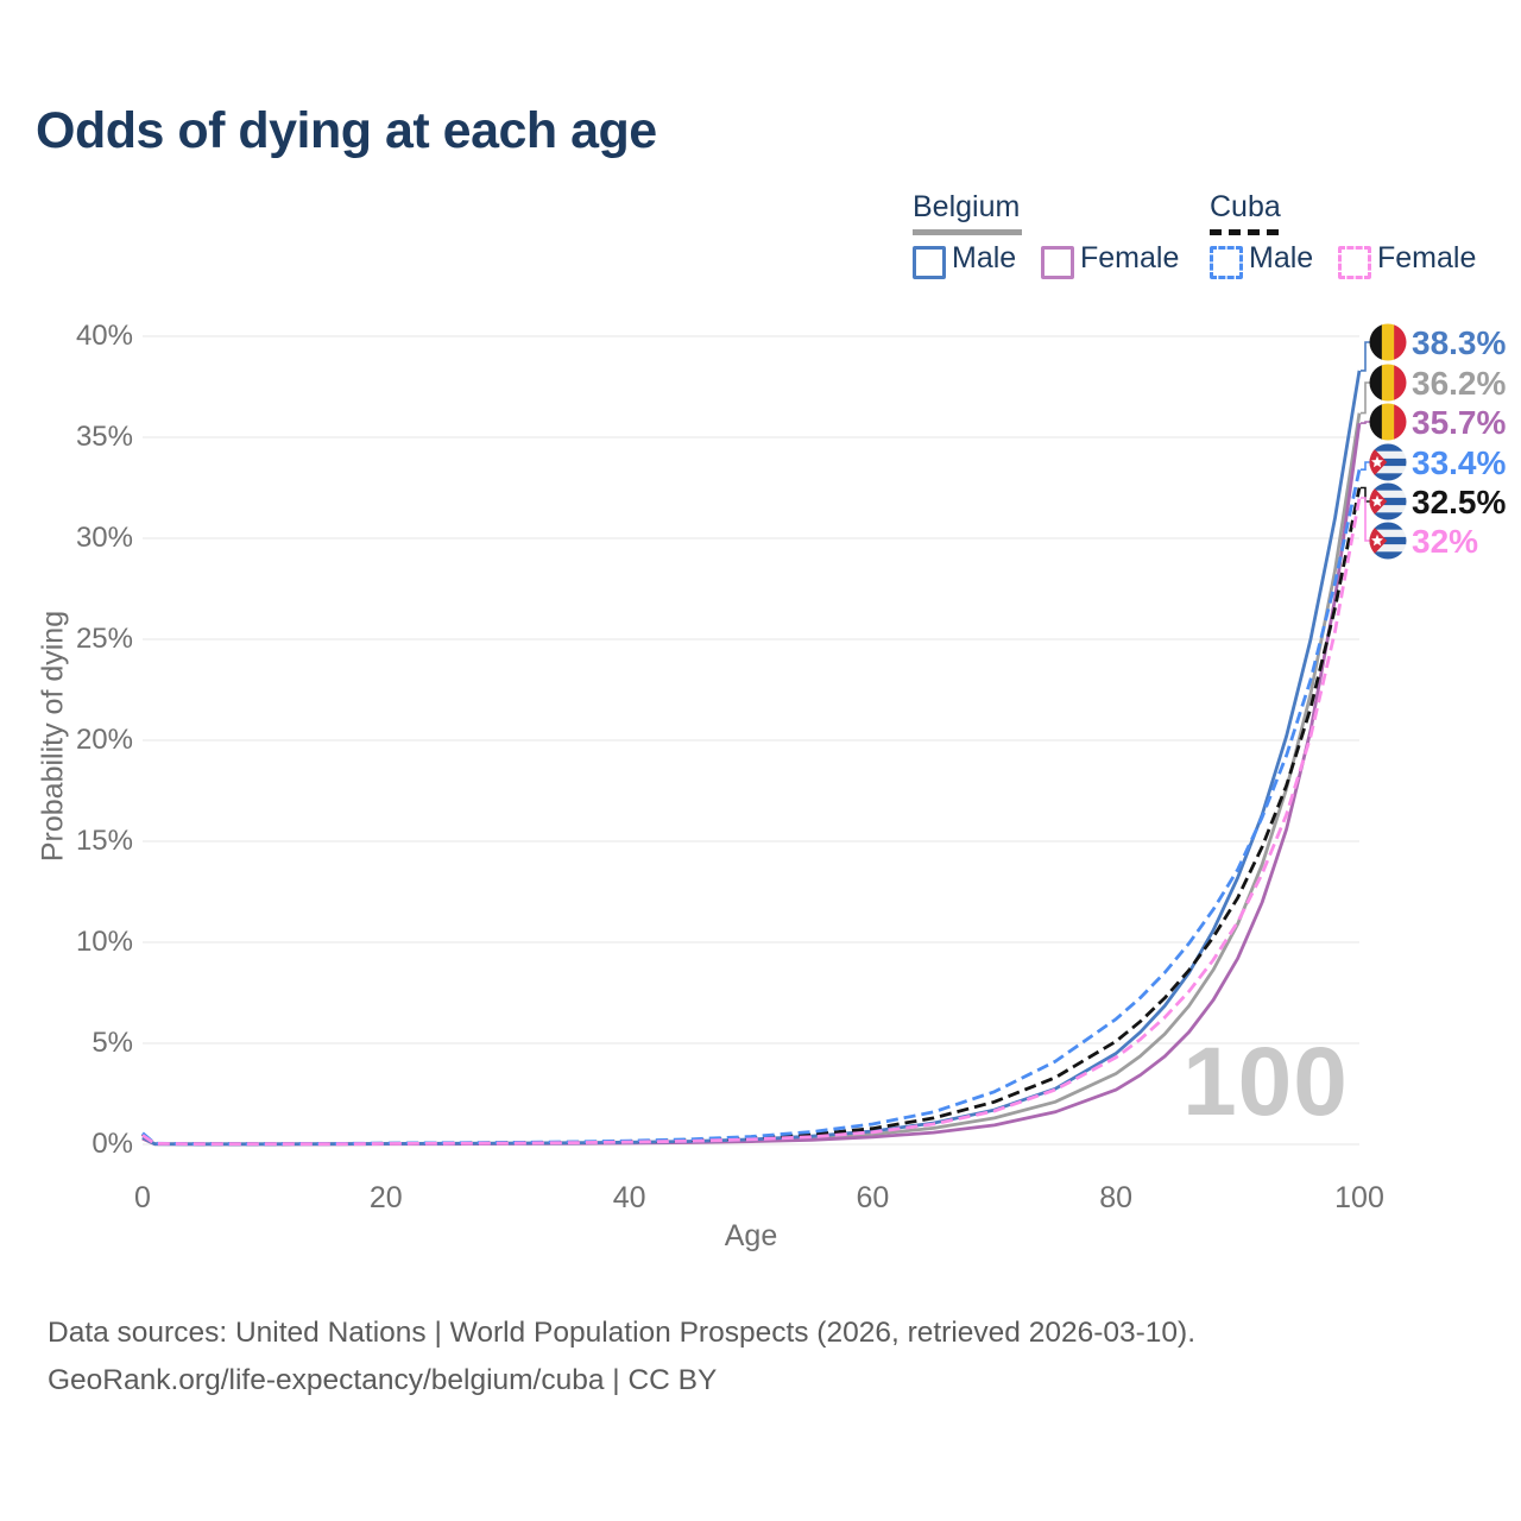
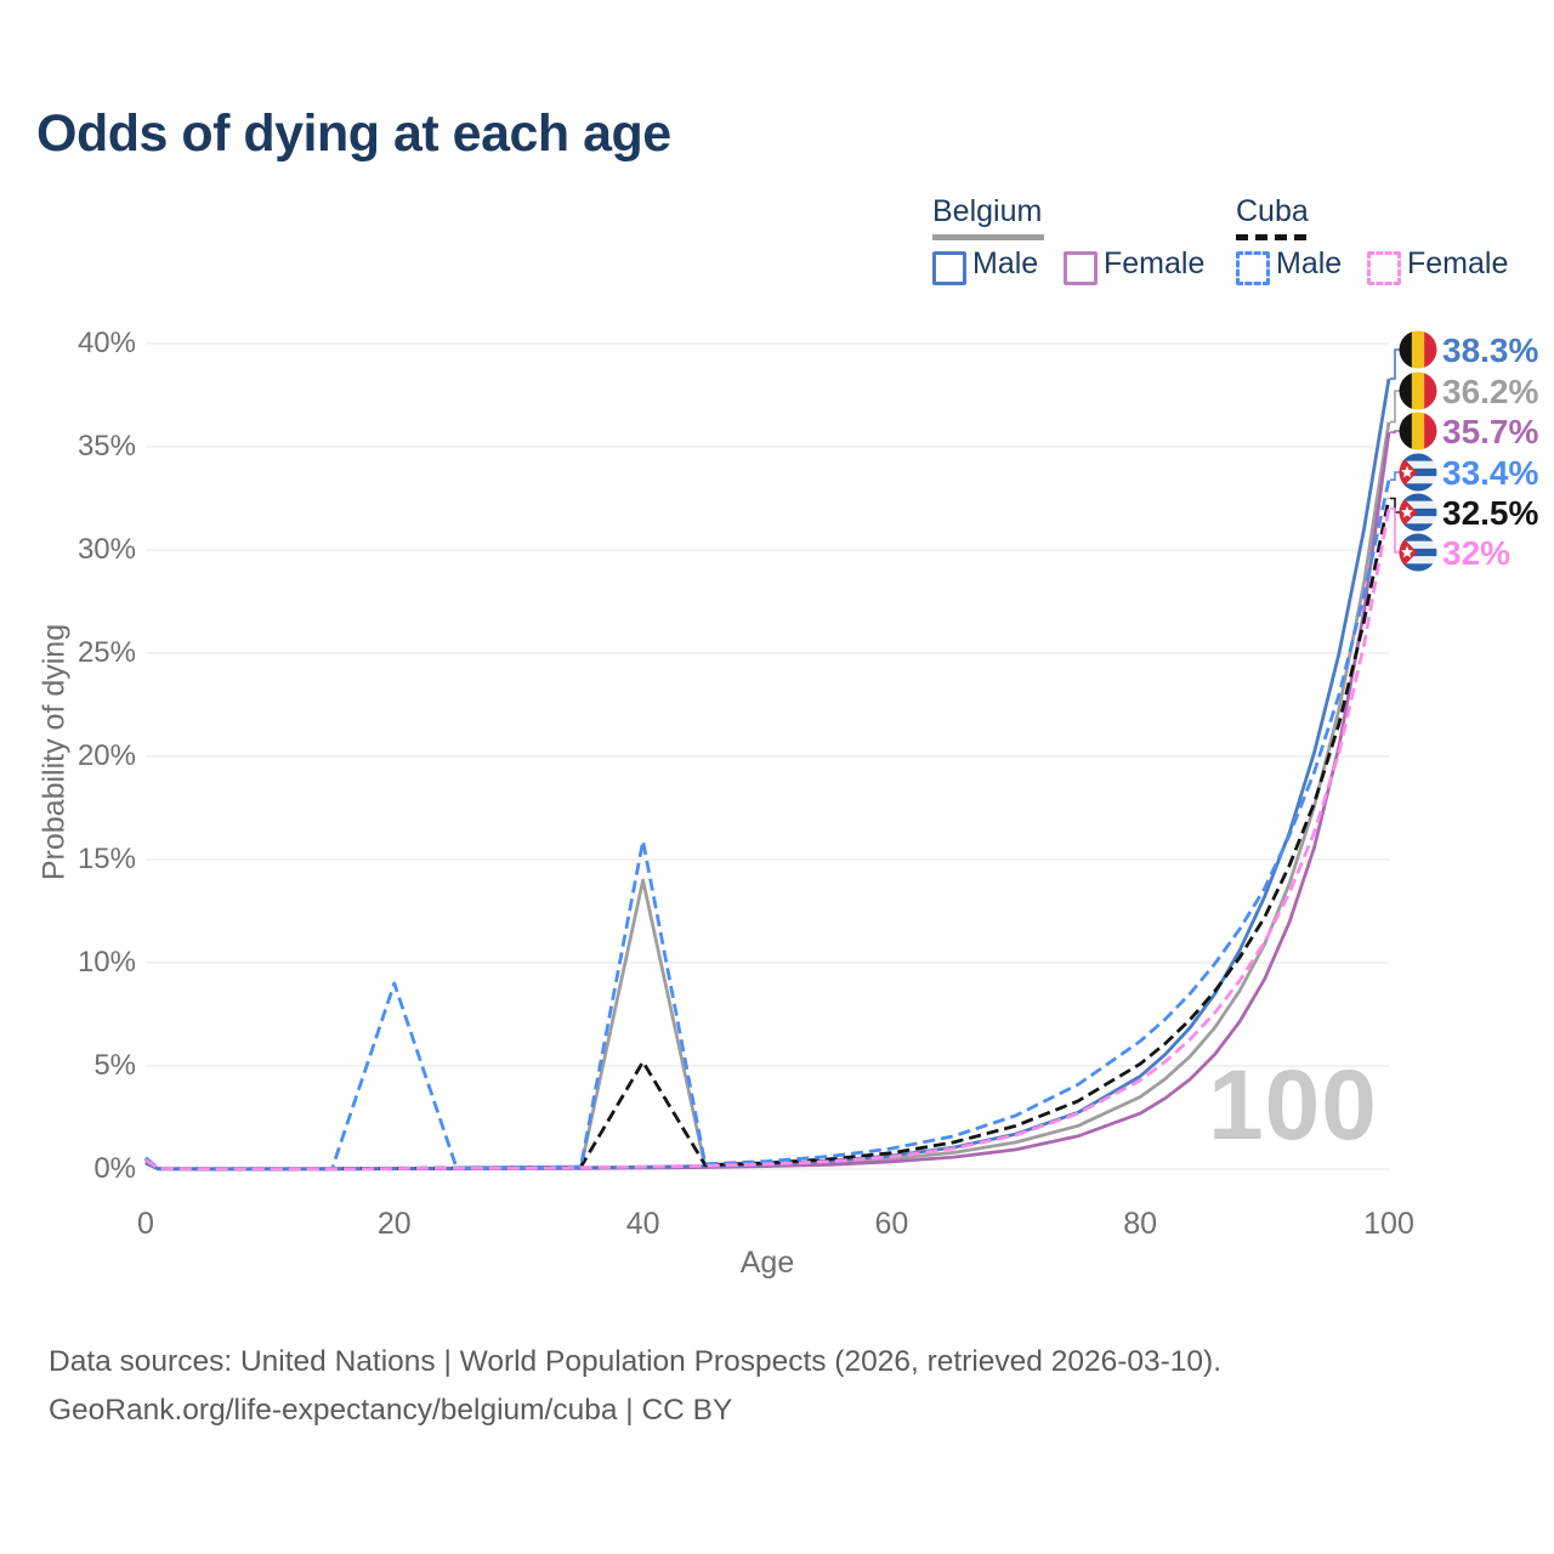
Cuba Male/20: 0.1% -> 9.0%
Belgium/40: 0.1% -> 14.0%
Cuba Male/40: 0.2% -> 15.9%
Cuba/40: 0.1% -> 5.2%
